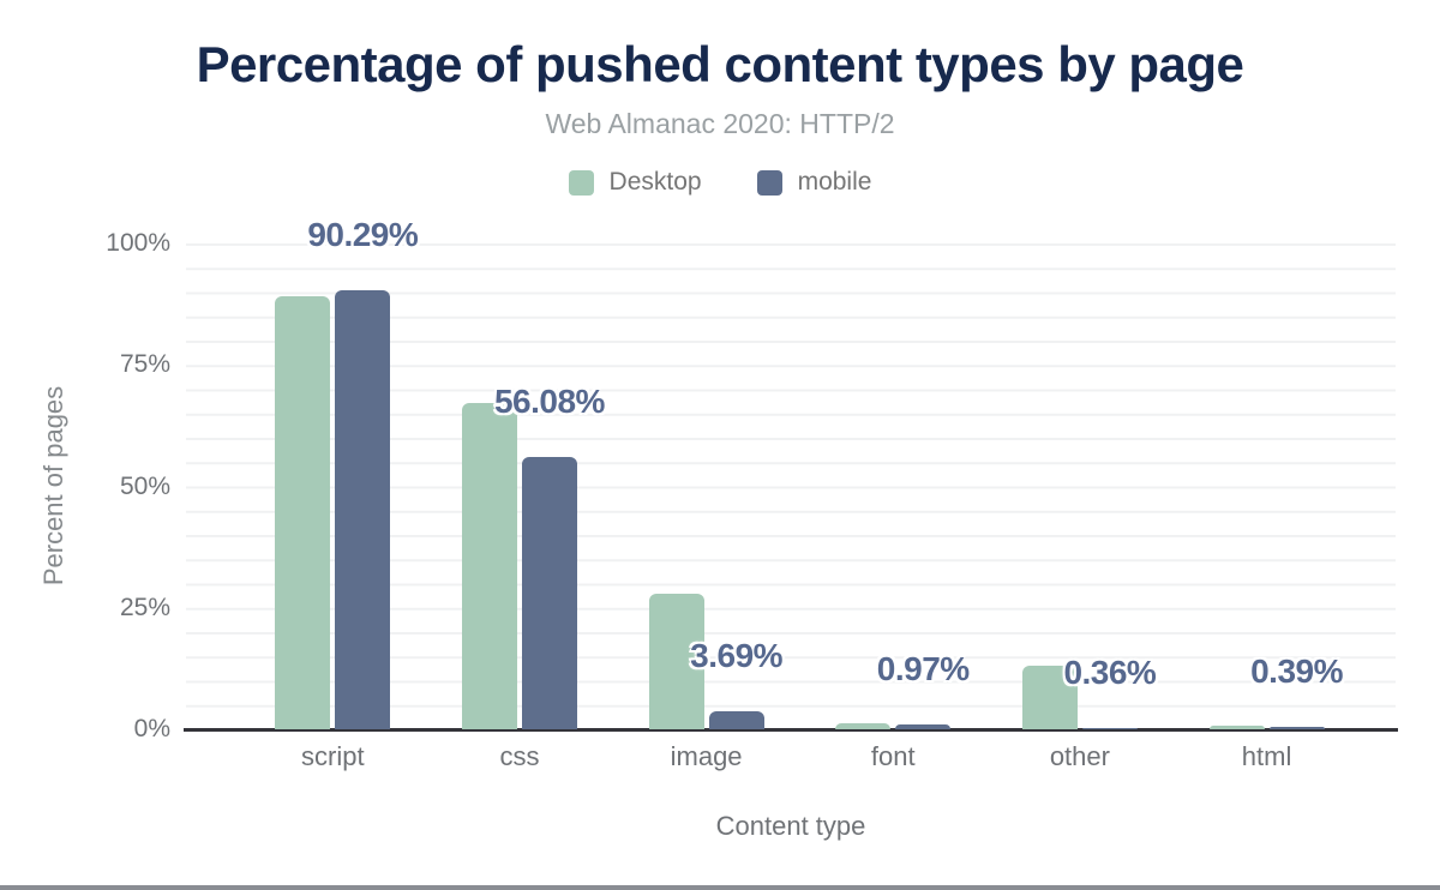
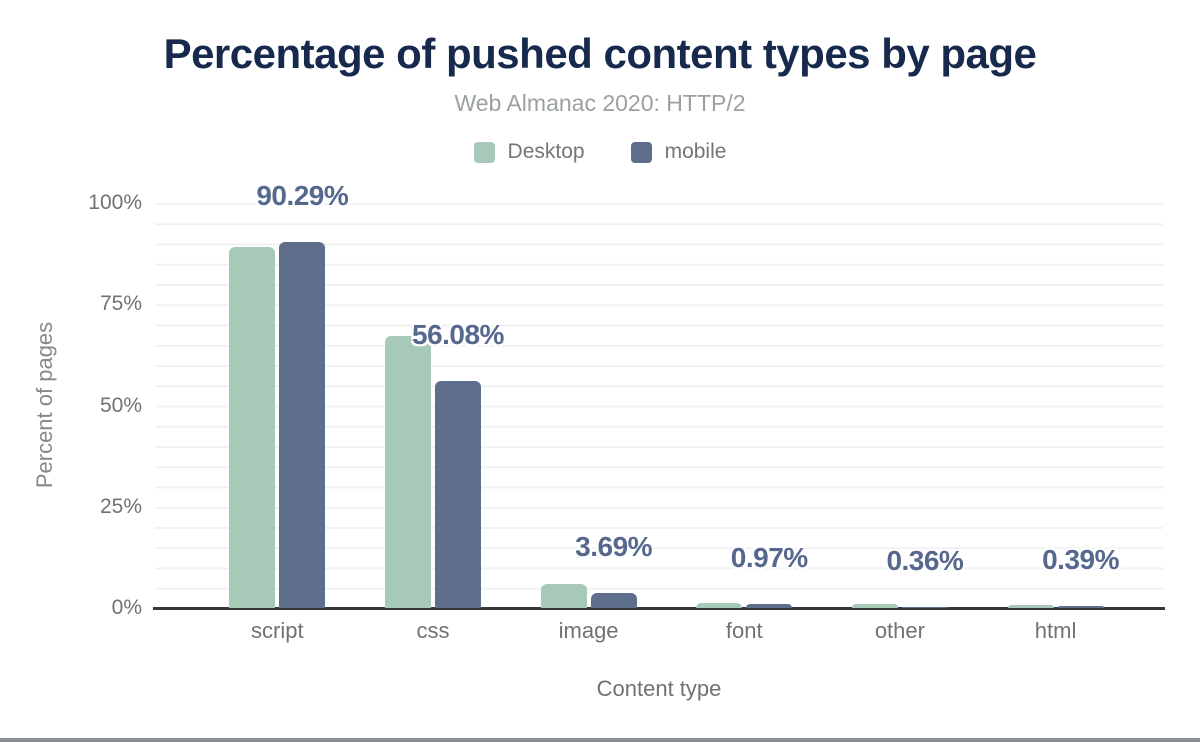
Desktop/image: 28% -> 6%
Desktop/other: 13% -> 1%
